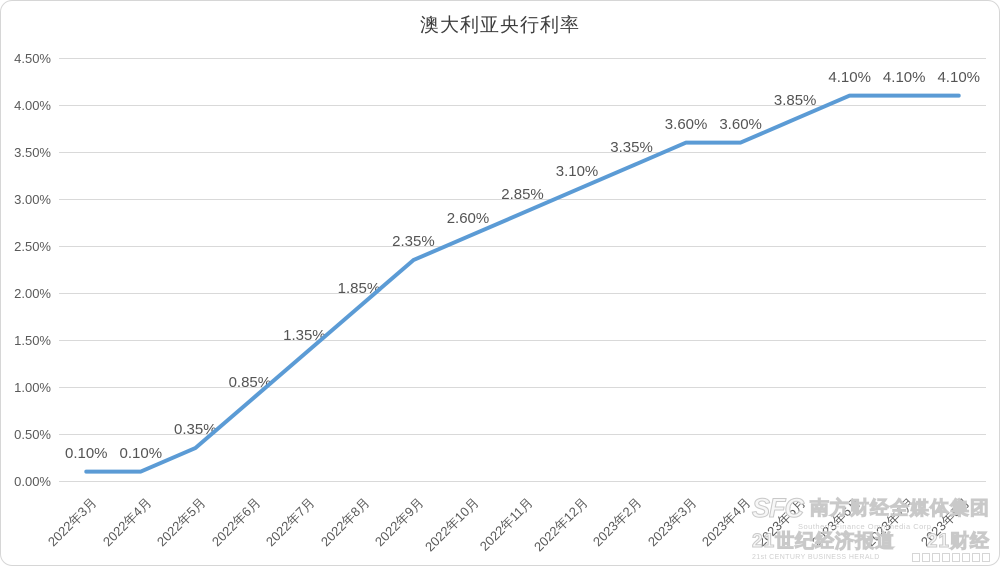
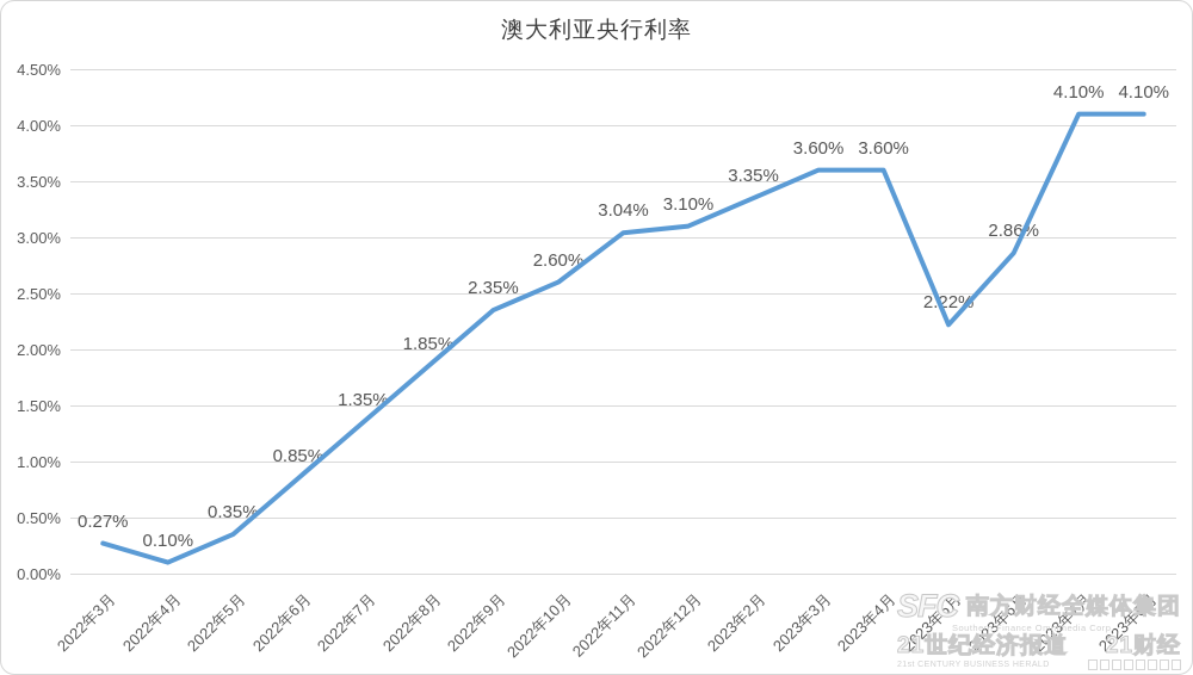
2022年3月: 0.10% -> 0.27%
2022年11月: 2.85% -> 3.04%
2023年5月: 3.85% -> 2.22%
2023年6月: 4.10% -> 2.86%
